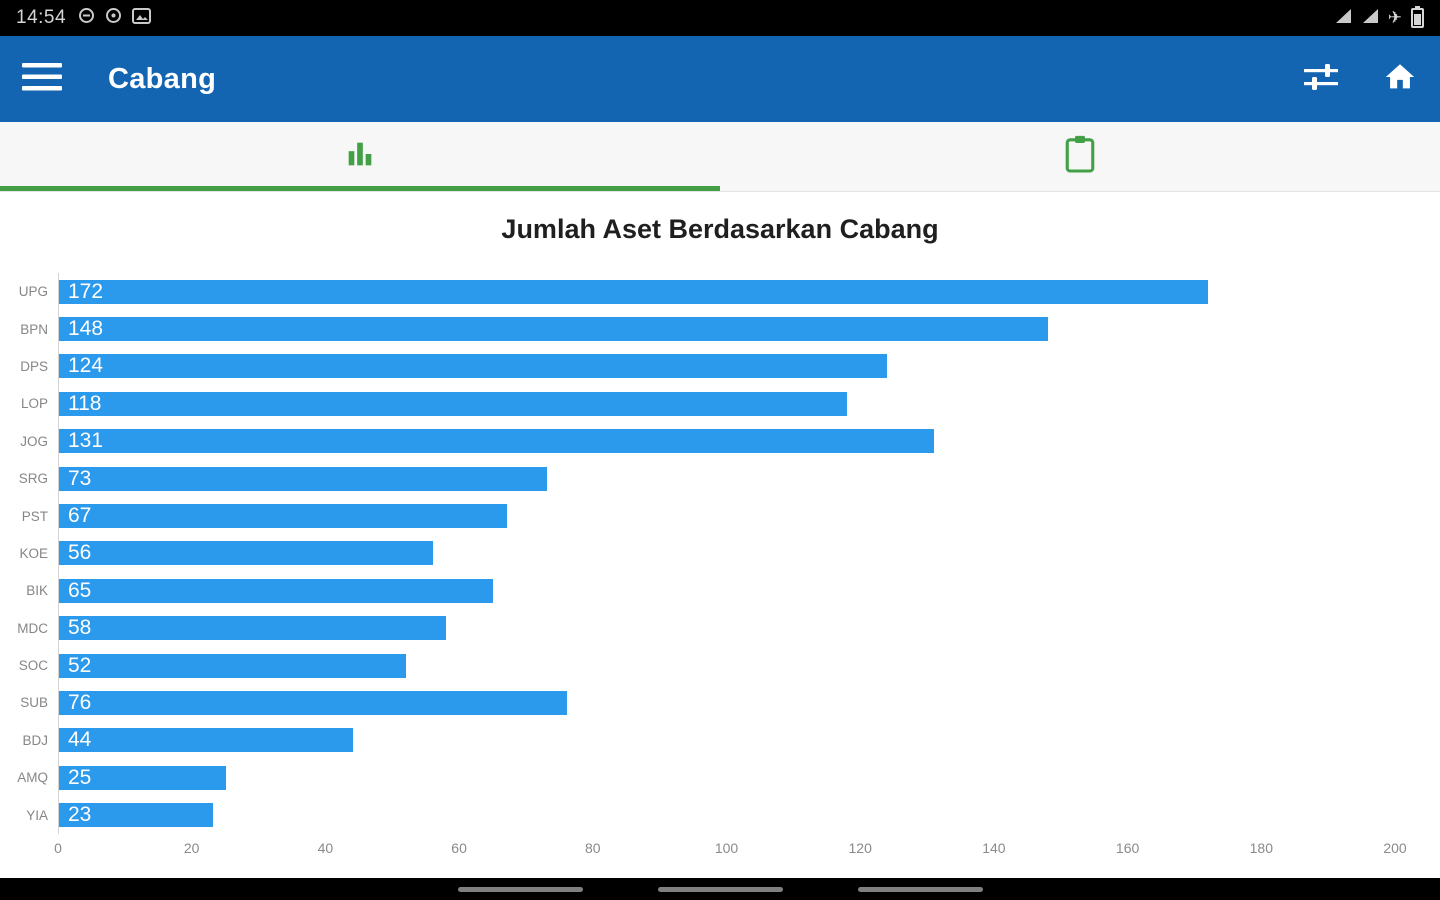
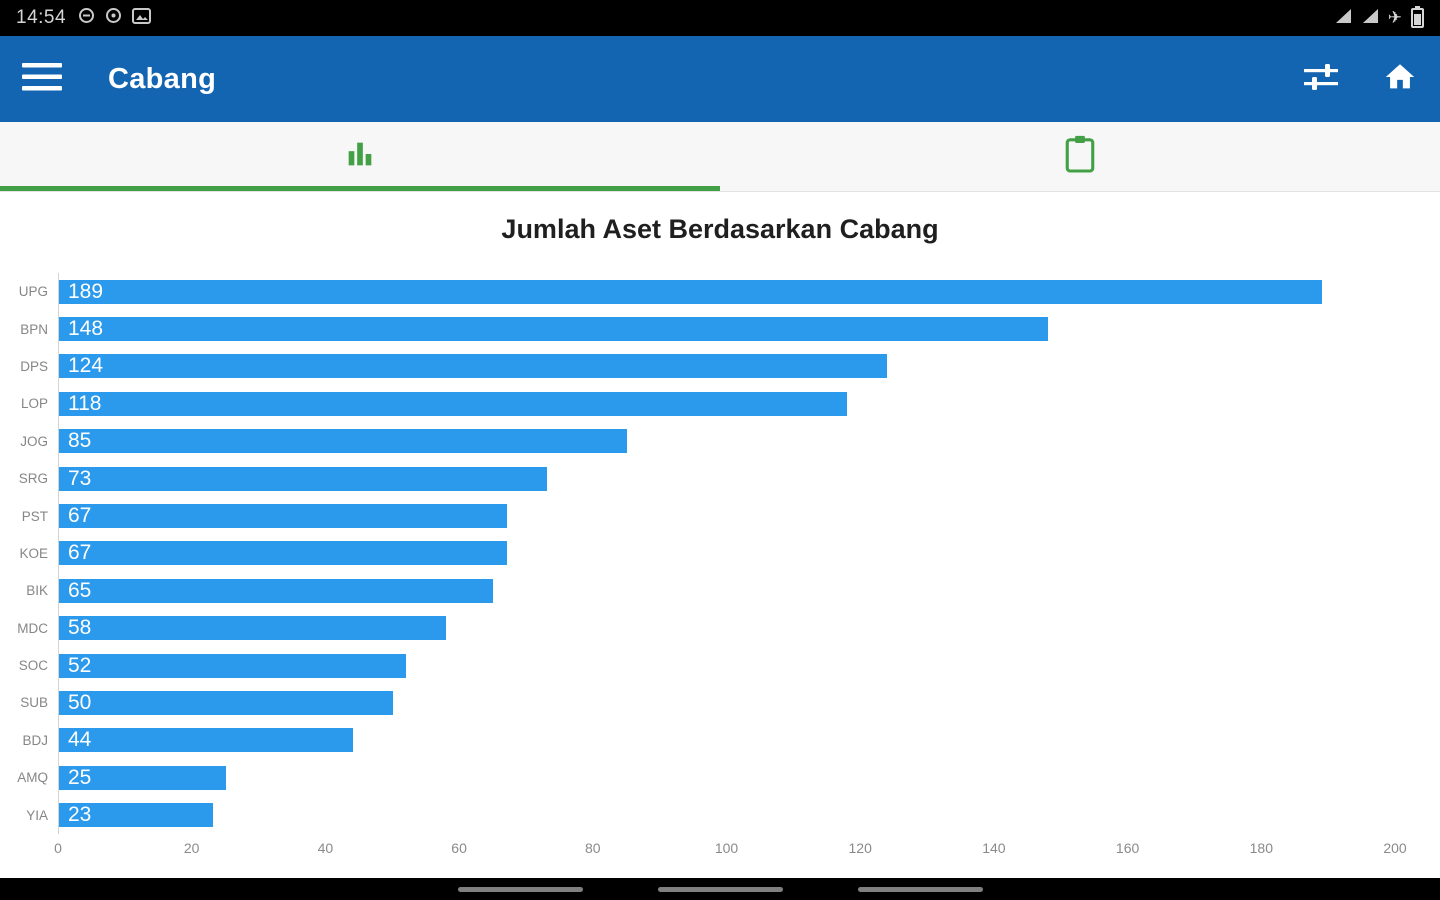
UPG: 172 -> 189
JOG: 131 -> 85
KOE: 56 -> 67
SUB: 76 -> 50
